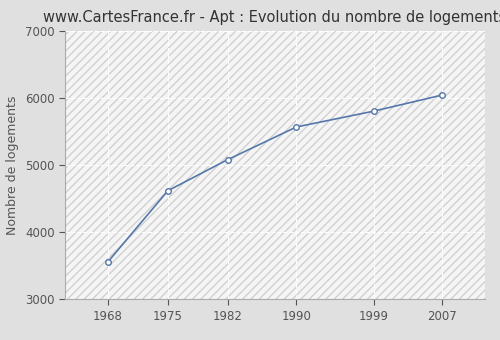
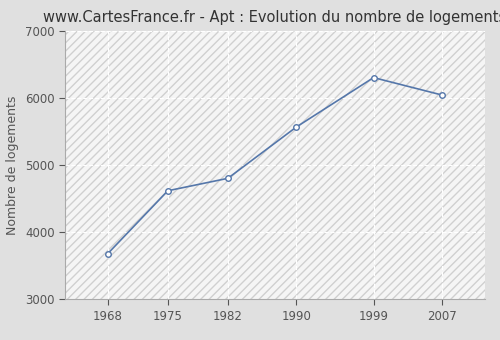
1968: 3560 -> 3680
1982: 5080 -> 4800
1999: 5800 -> 6300
